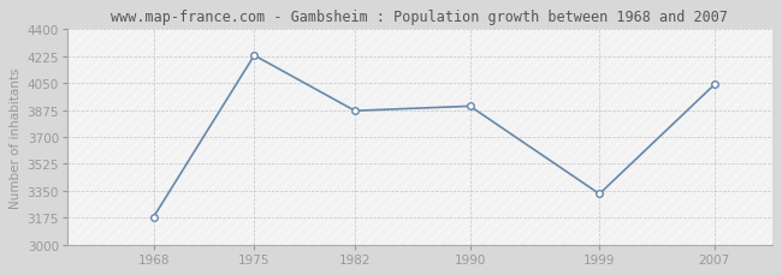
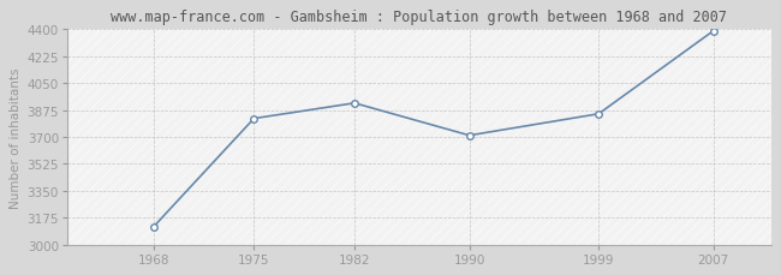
1968: 3180 -> 3120
1975: 4230 -> 3820
1982: 3870 -> 3920
1990: 3900 -> 3710
1999: 3330 -> 3850
2007: 4040 -> 4390
